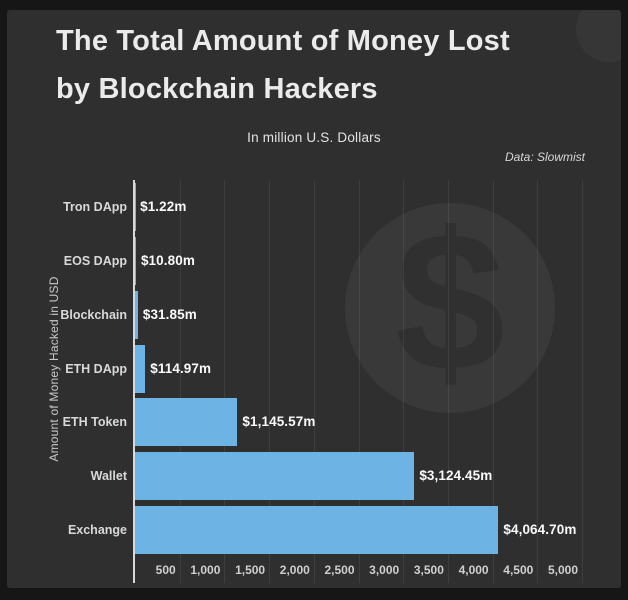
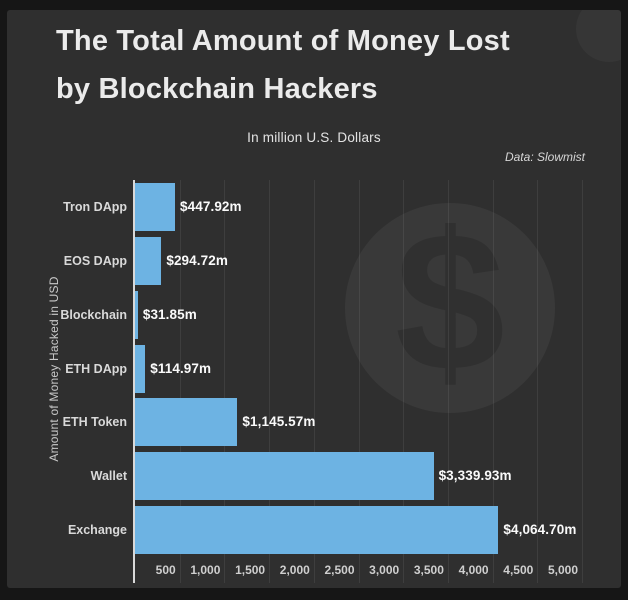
Tron DApp: $1.22m -> $447.92m
EOS DApp: $10.80m -> $294.72m
Wallet: $3,124.45m -> $3,339.93m
